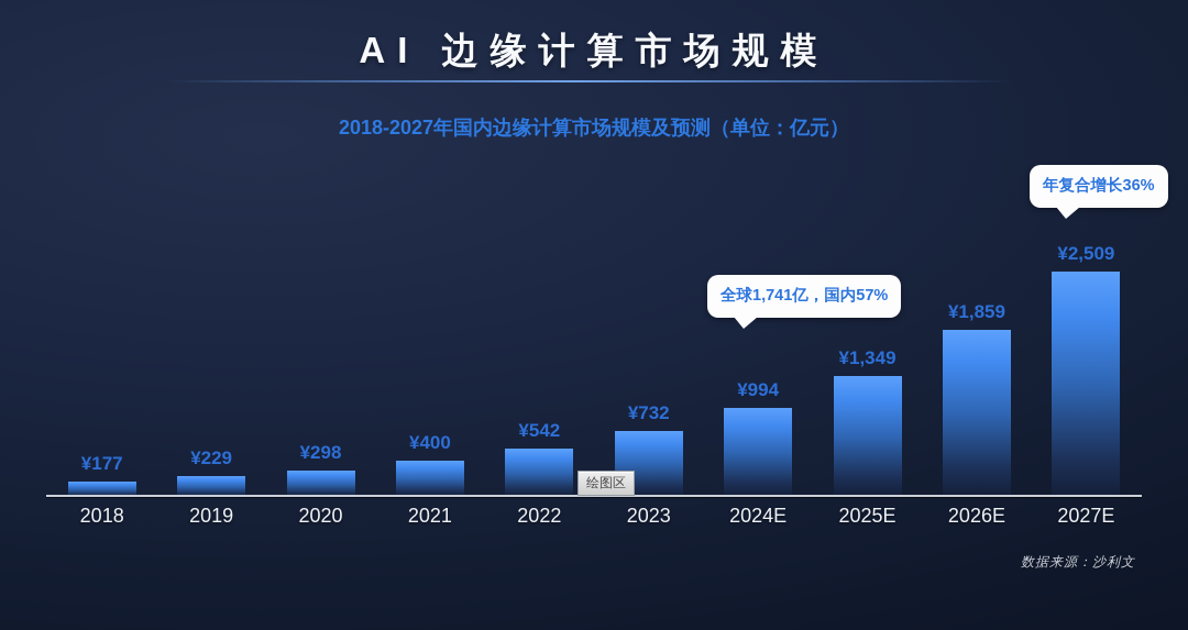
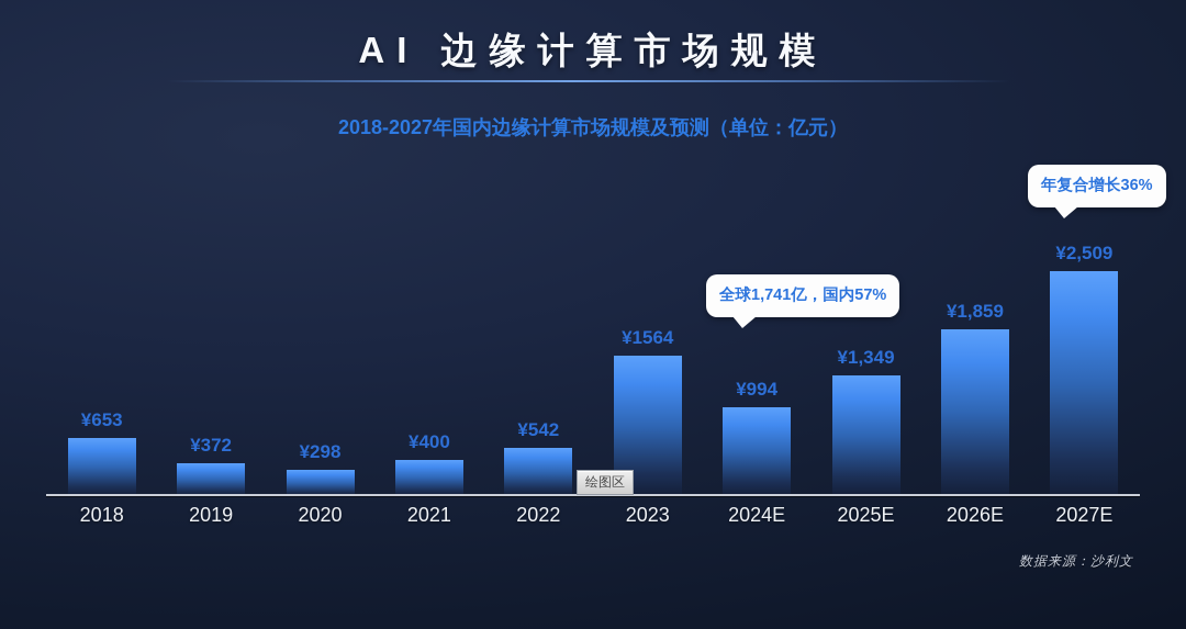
2018: ¥177 -> ¥653
2019: ¥229 -> ¥372
2023: ¥732 -> ¥1564
